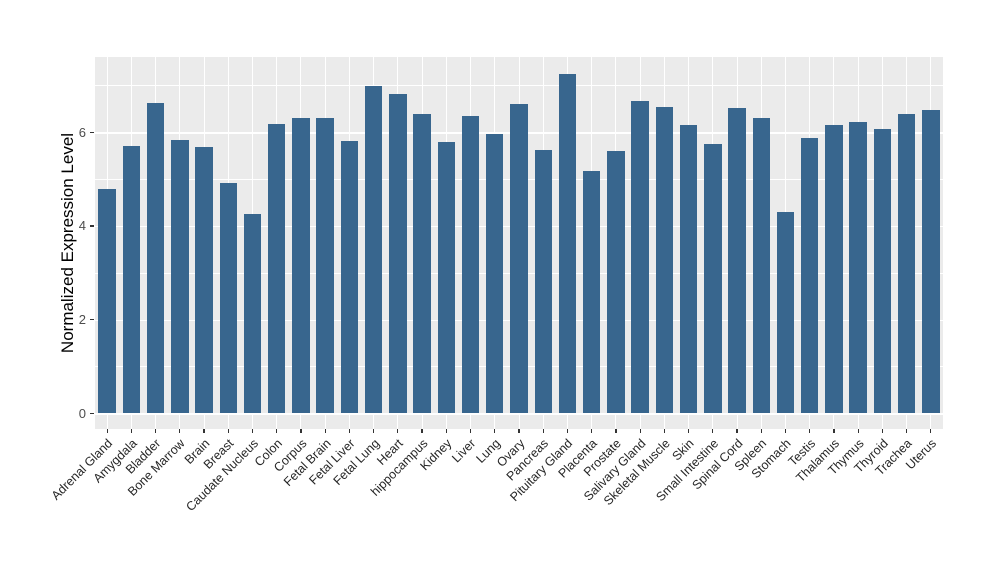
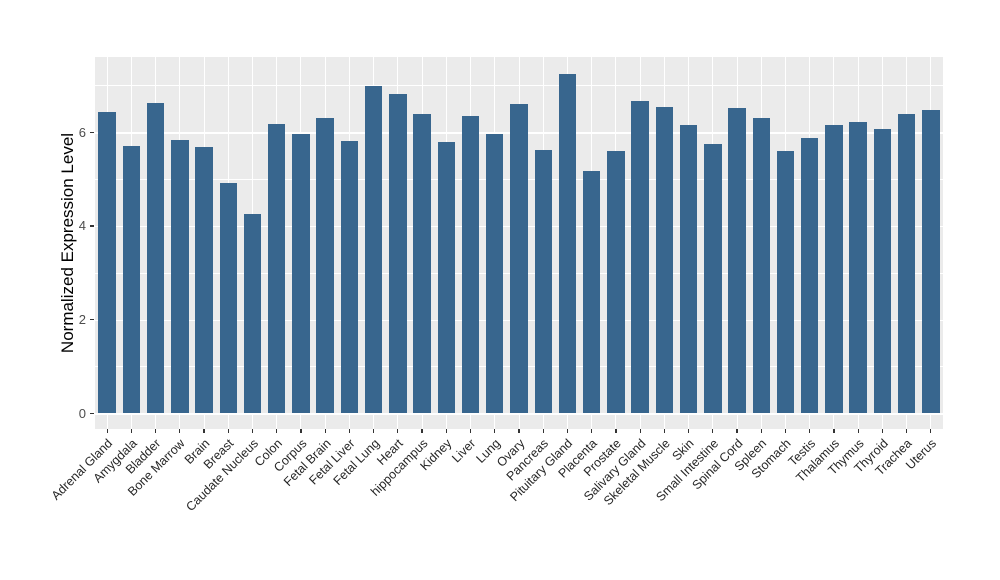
Adrenal Gland: 4.8 -> 6.4
Corpus: 6.3 -> 6.0
Stomach: 4.3 -> 5.6
